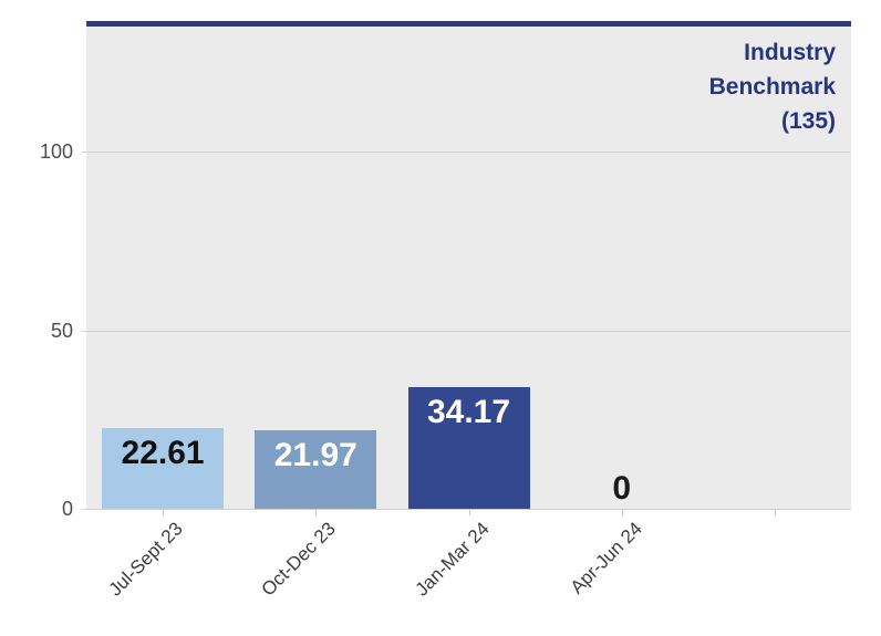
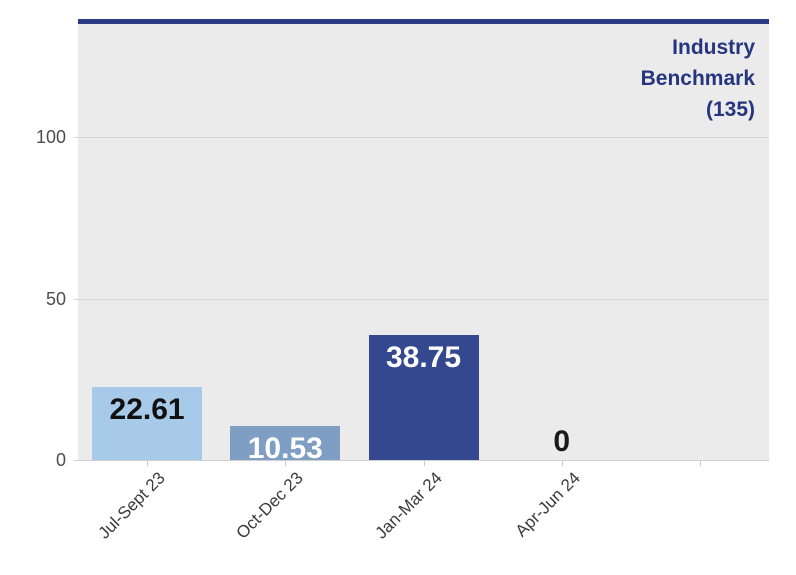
Oct-Dec 23: 21.97 -> 10.53
Jan-Mar 24: 34.17 -> 38.75
